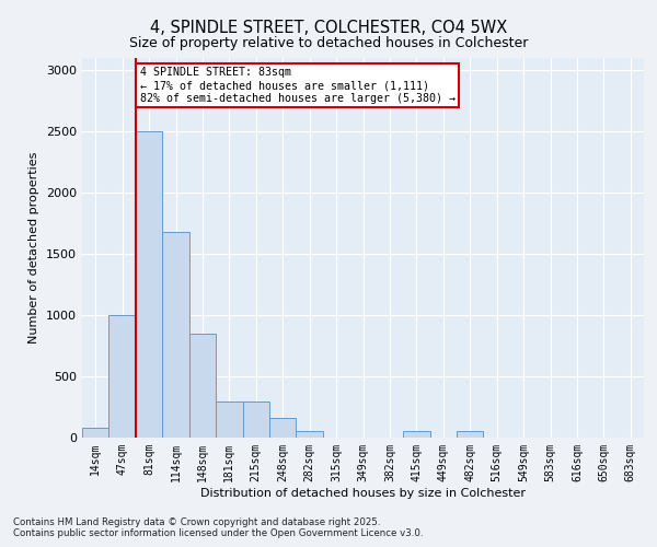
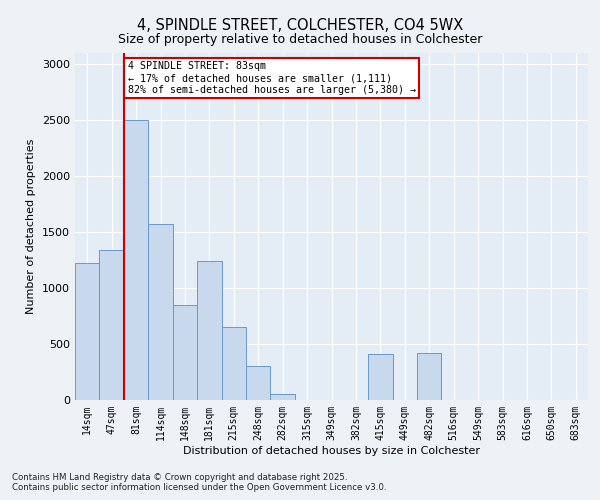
14sqm: 80 -> 1220
47sqm: 1000 -> 1340
114sqm: 1680 -> 1570
181sqm: 290 -> 1240
215sqm: 290 -> 650
248sqm: 160 -> 300
415sqm: 50 -> 410
482sqm: 50 -> 420
